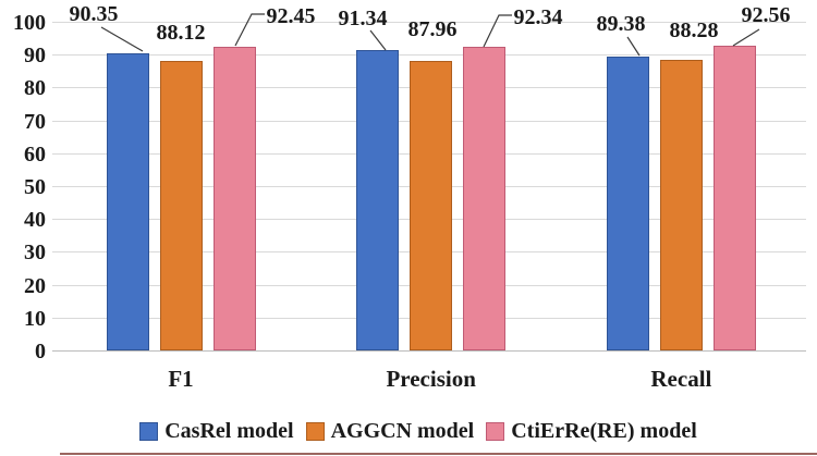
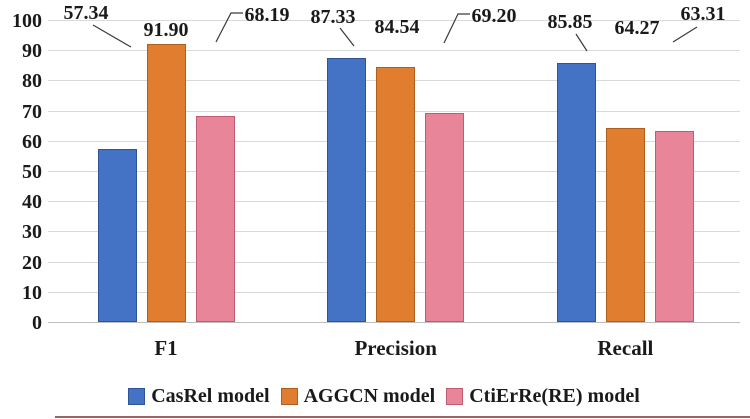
CasRel model/F1: 90.35 -> 57.34
AGGCN model/F1: 88.12 -> 91.90
CtiErRe(RE) model/F1: 92.45 -> 68.19
CasRel model/Precision: 91.34 -> 87.33
AGGCN model/Precision: 87.96 -> 84.54
CtiErRe(RE) model/Precision: 92.34 -> 69.20
CasRel model/Recall: 89.38 -> 85.85
AGGCN model/Recall: 88.28 -> 64.27
CtiErRe(RE) model/Recall: 92.56 -> 63.31
